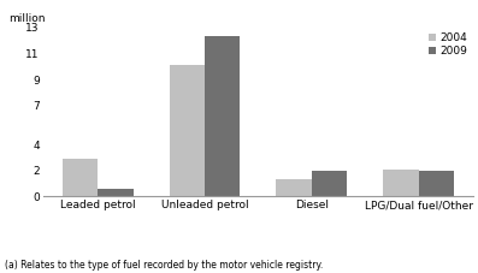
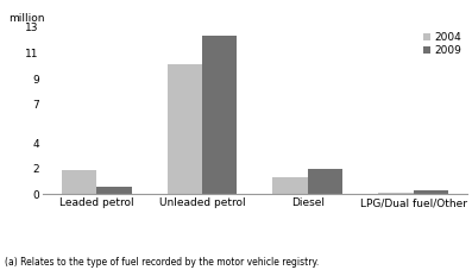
2004/Leaded petrol: 2.9 -> 1.9
2004/LPG/Dual fuel/Other: 2.1 -> 0.1
2009/LPG/Dual fuel/Other: 2.0 -> 0.3
